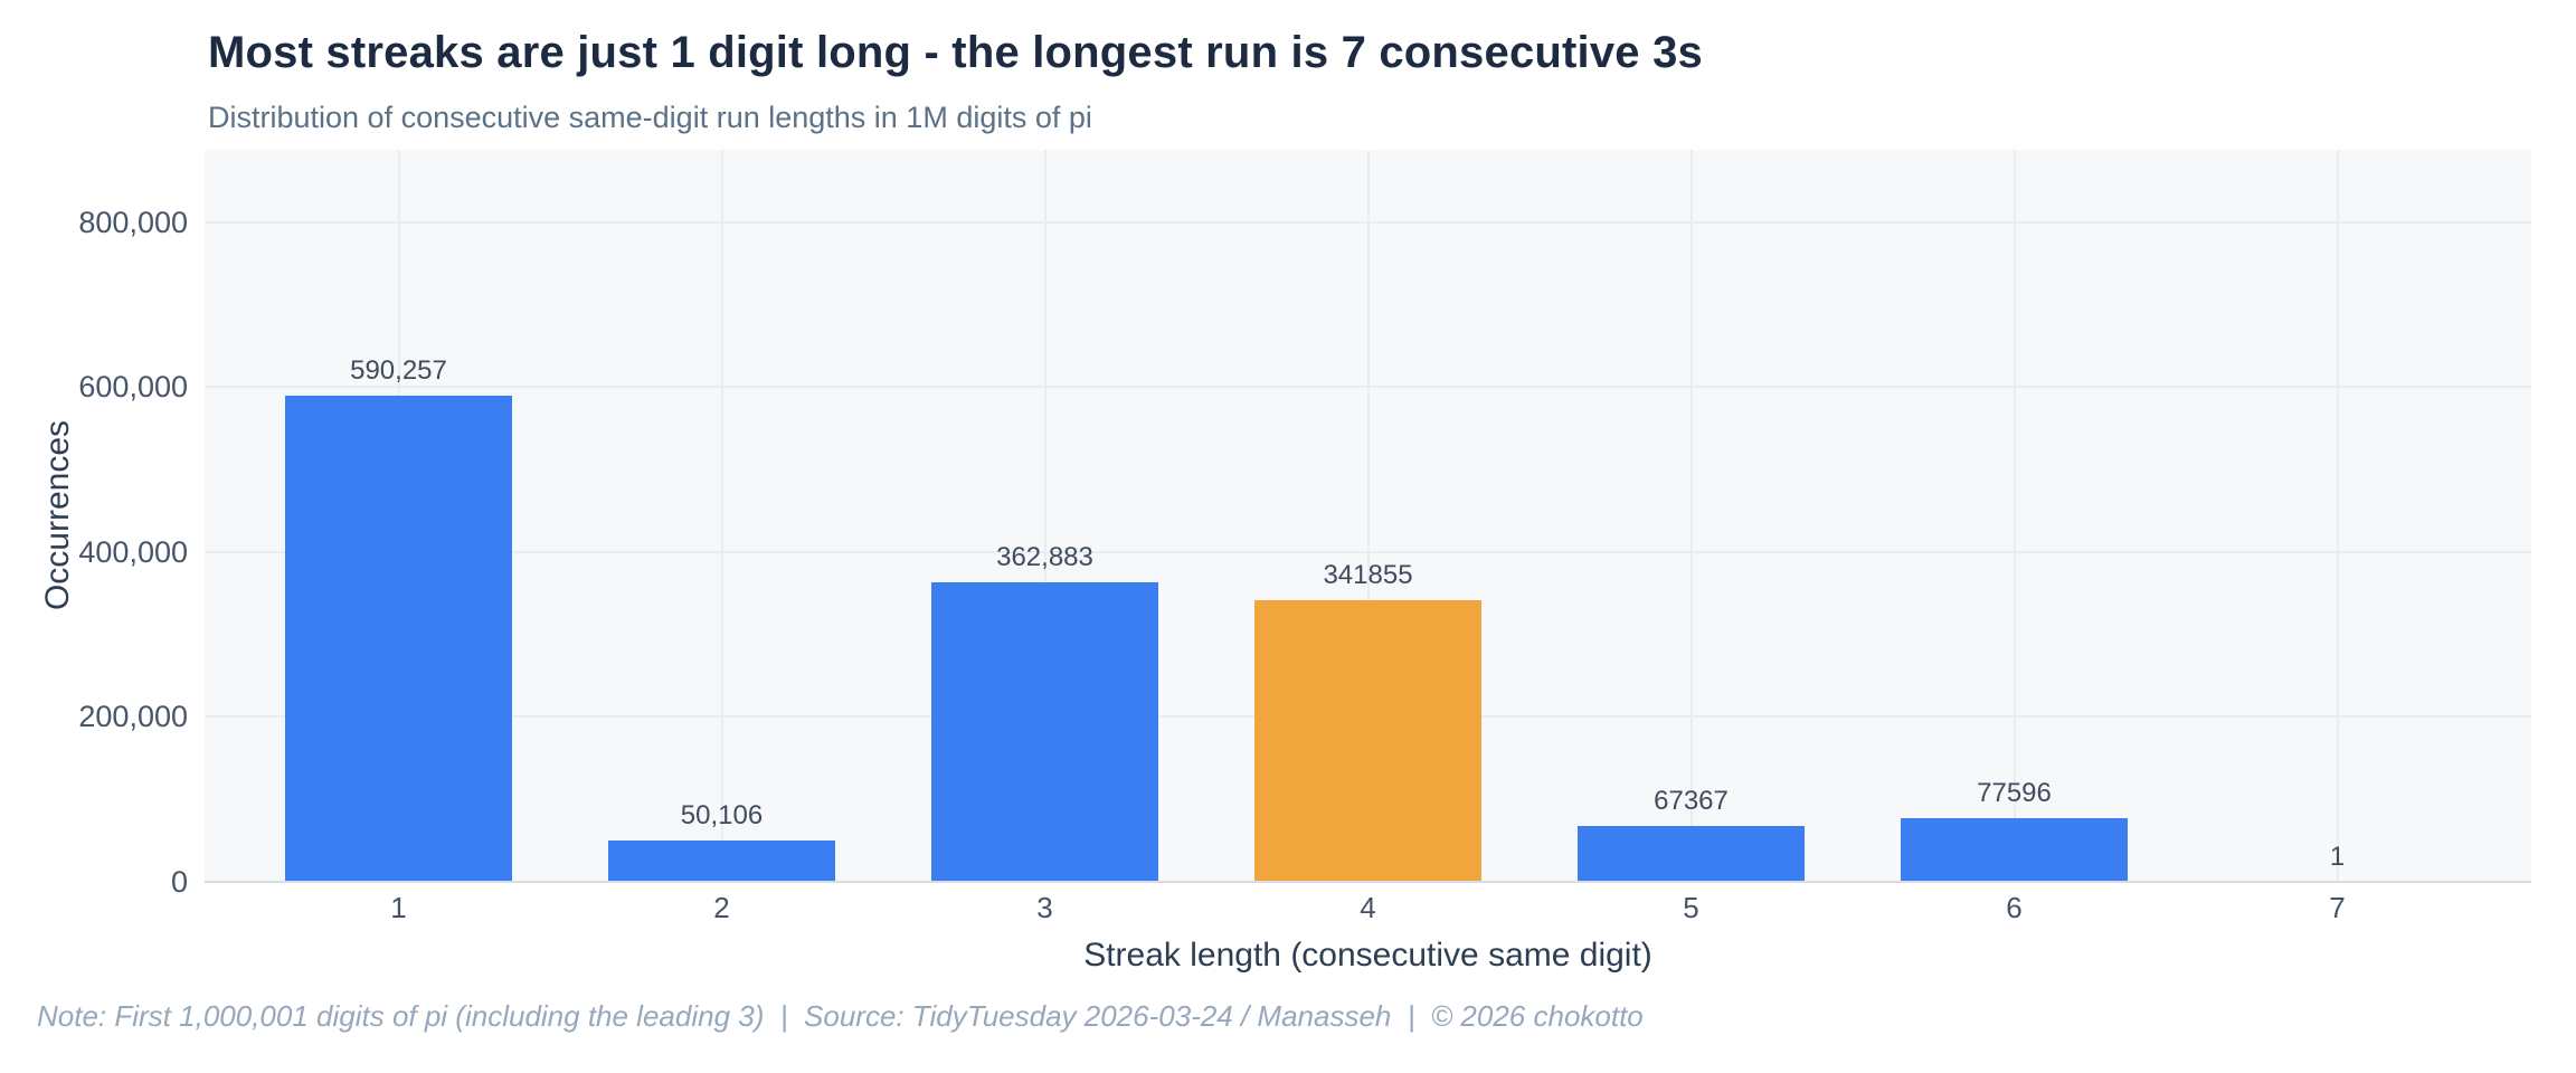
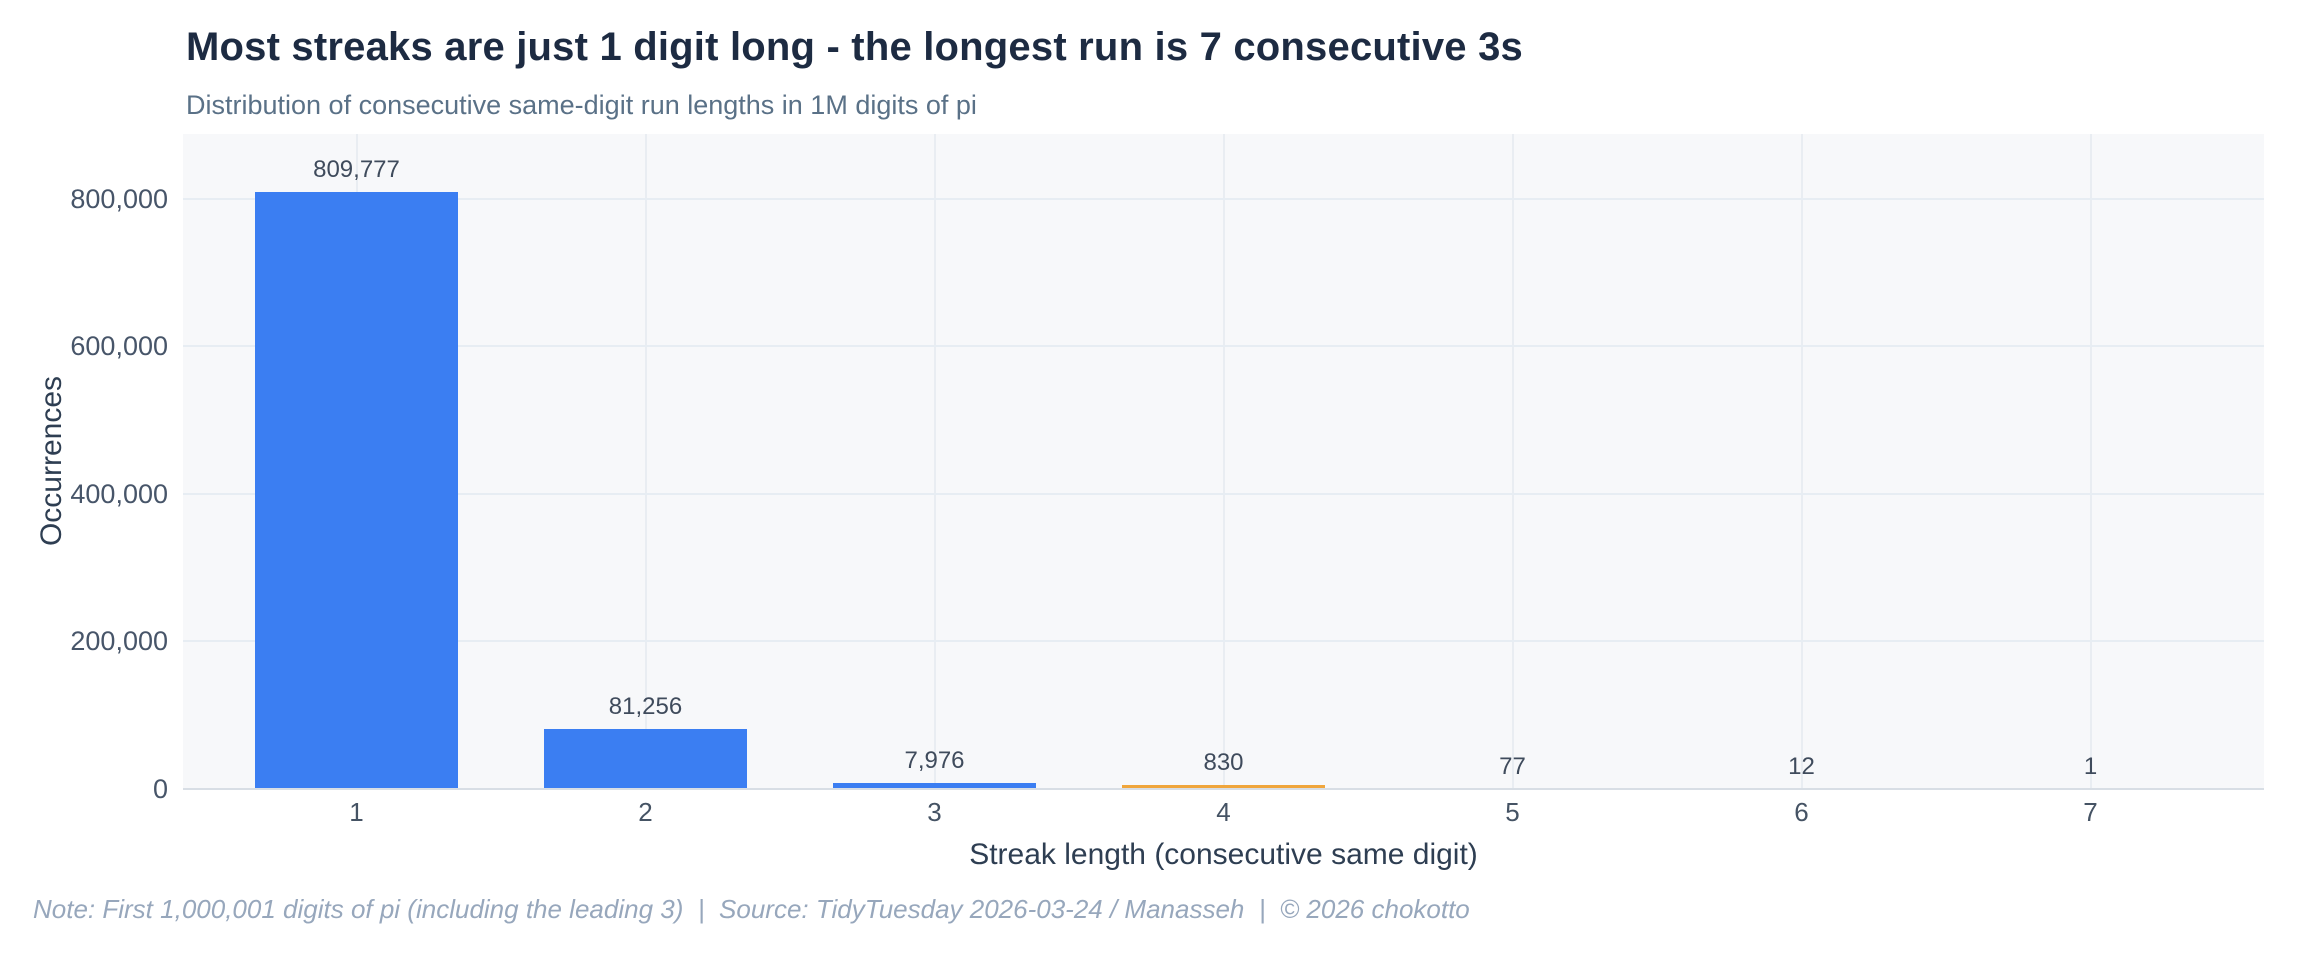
1: 590,257 -> 809,777
2: 50,106 -> 81,256
3: 362,883 -> 7,976
4: 341855 -> 830
5: 67367 -> 77
6: 77596 -> 12
